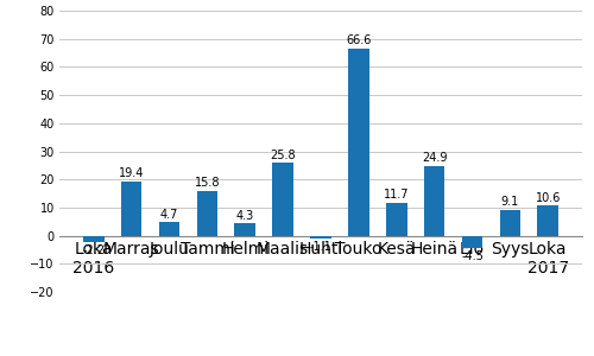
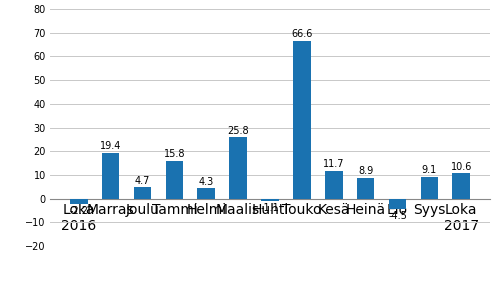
Heinä: 24.9 -> 8.9
